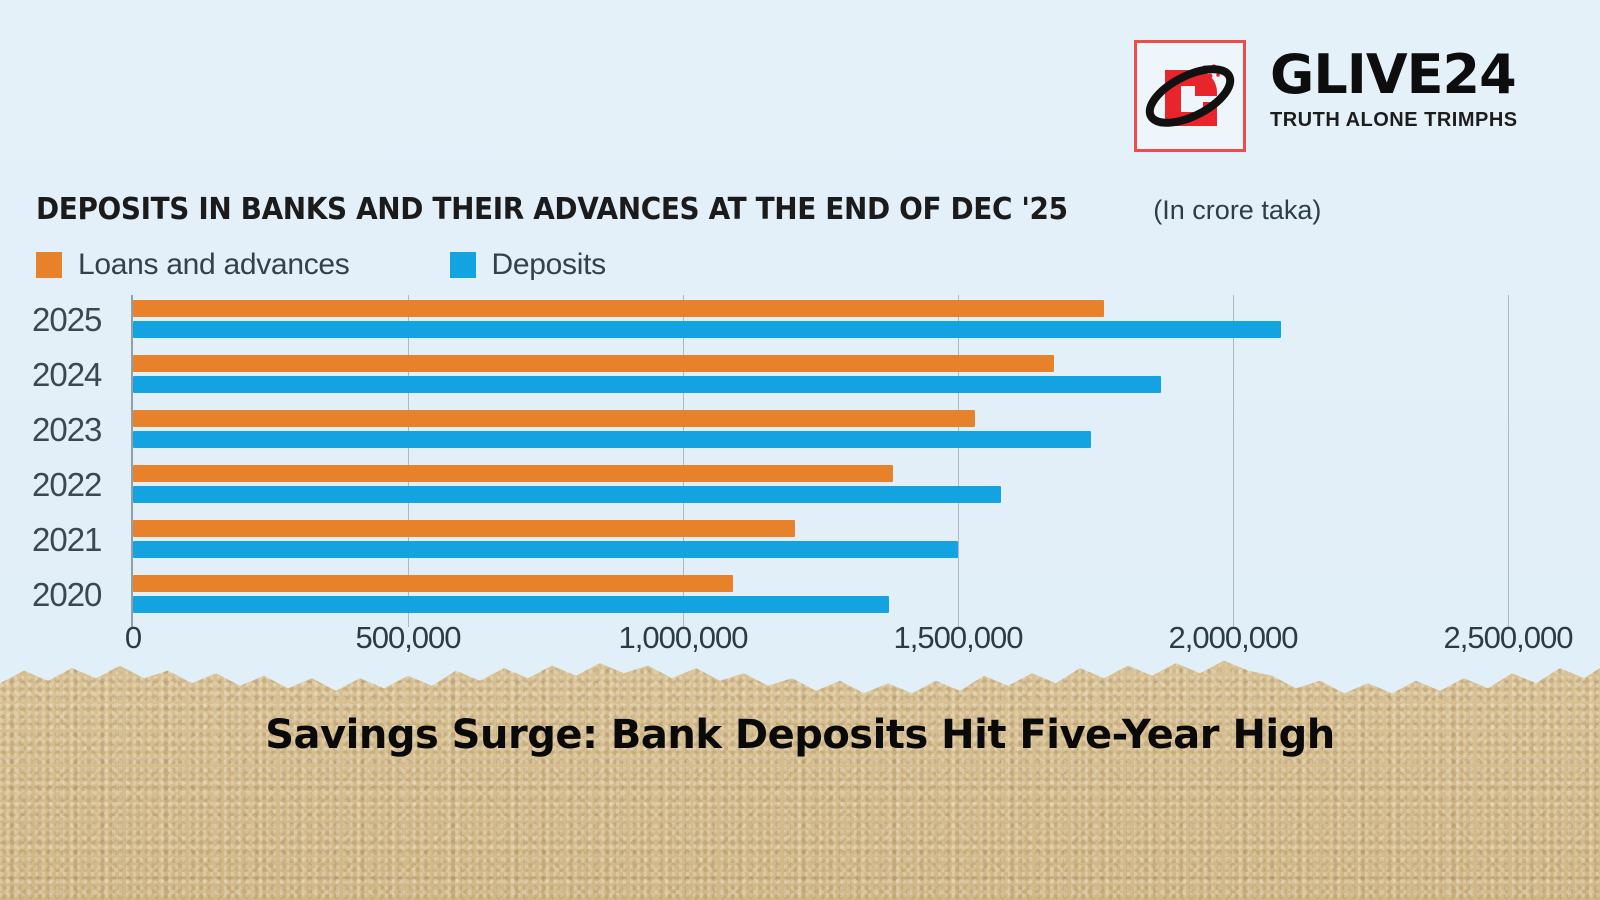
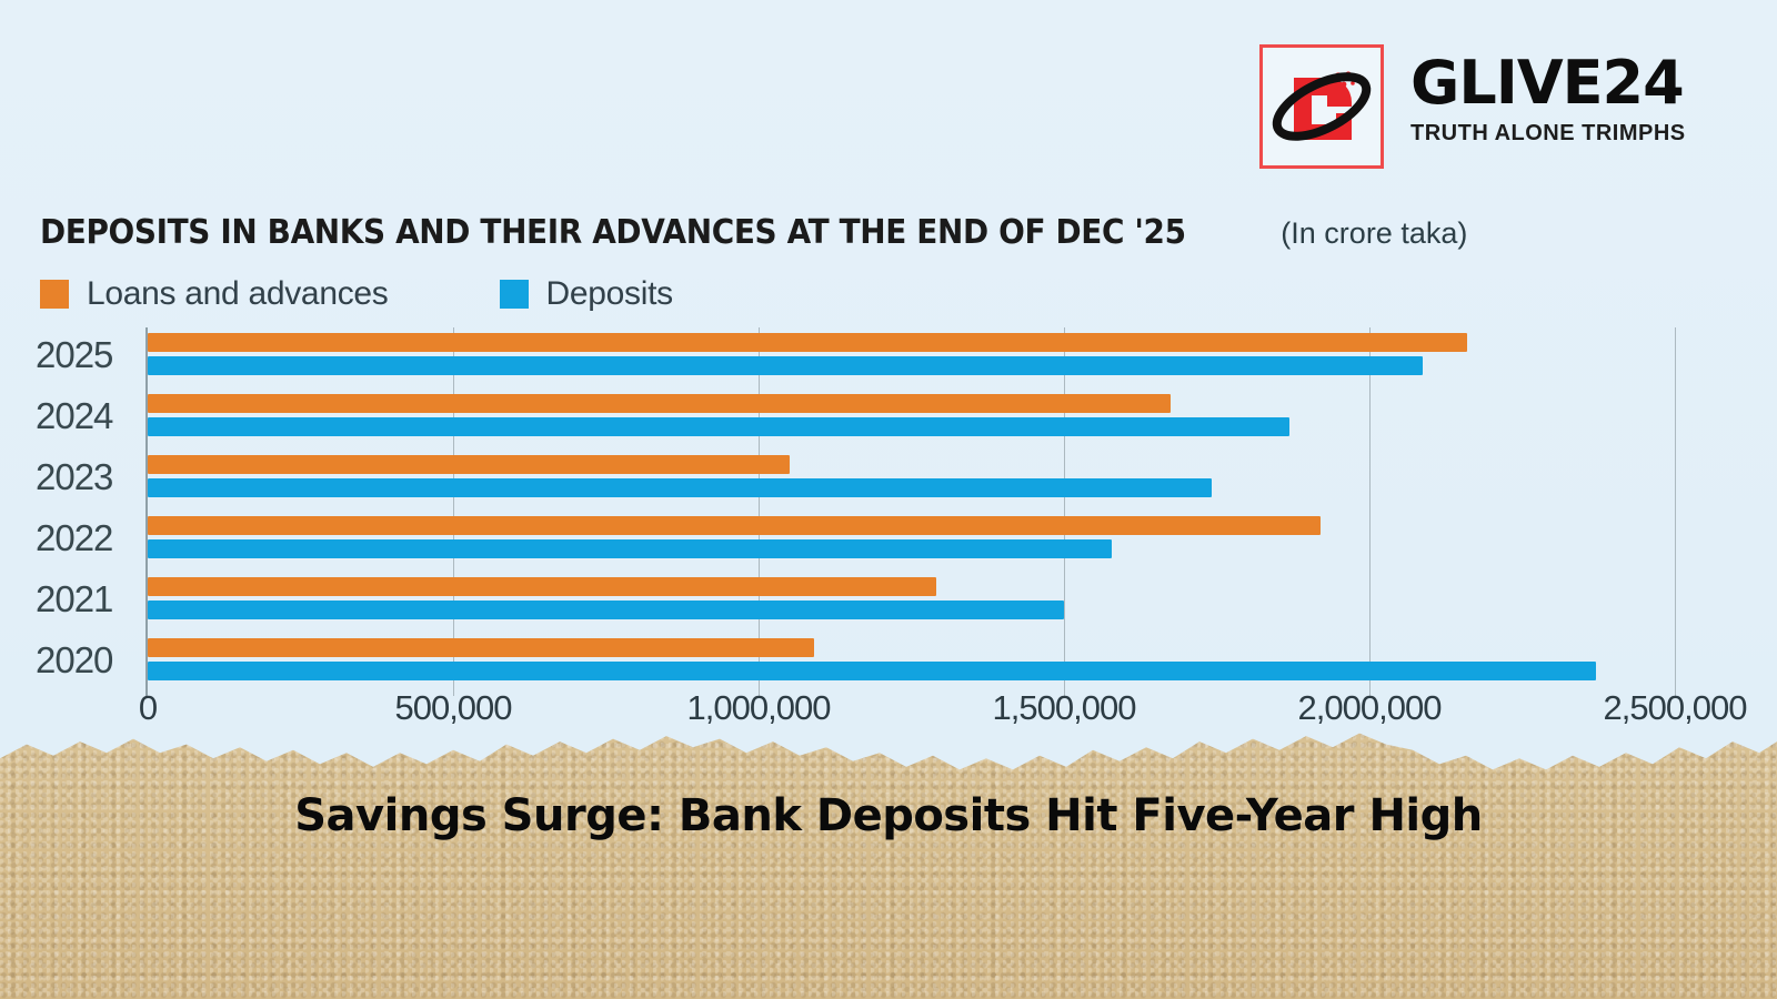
Loans and advances/2025: 1760000 -> 2160000
Loans and advances/2023: 1530000 -> 1050000
Loans and advances/2022: 1380000 -> 1920000
Loans and advances/2021: 1200000 -> 1290000
Deposits/2020: 1380000 -> 2370000
